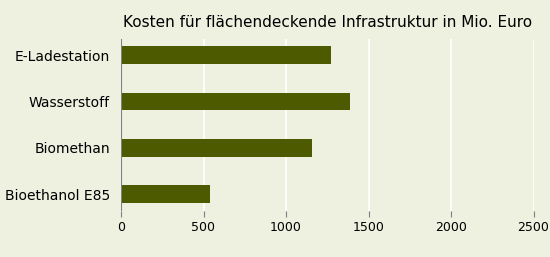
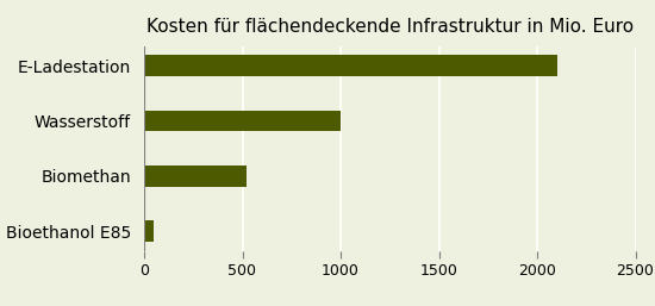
E-Ladestation: 1270 -> 2100
Wasserstoff: 1390 -> 1000
Biomethan: 1160 -> 520
Bioethanol E85: 540 -> 50
